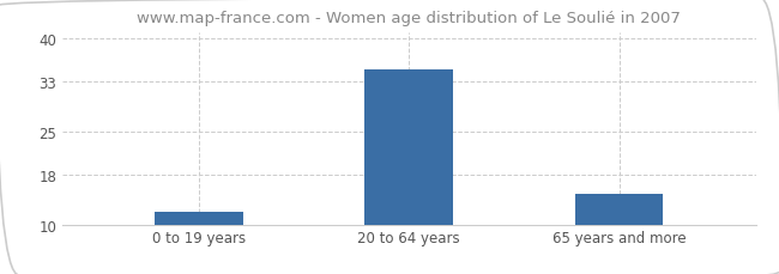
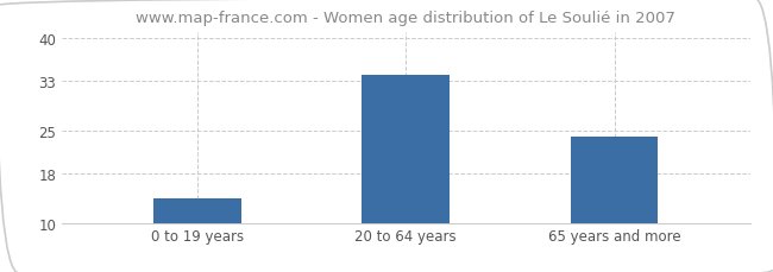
0 to 19 years: 12 -> 14
20 to 64 years: 35 -> 34
65 years and more: 15 -> 24
